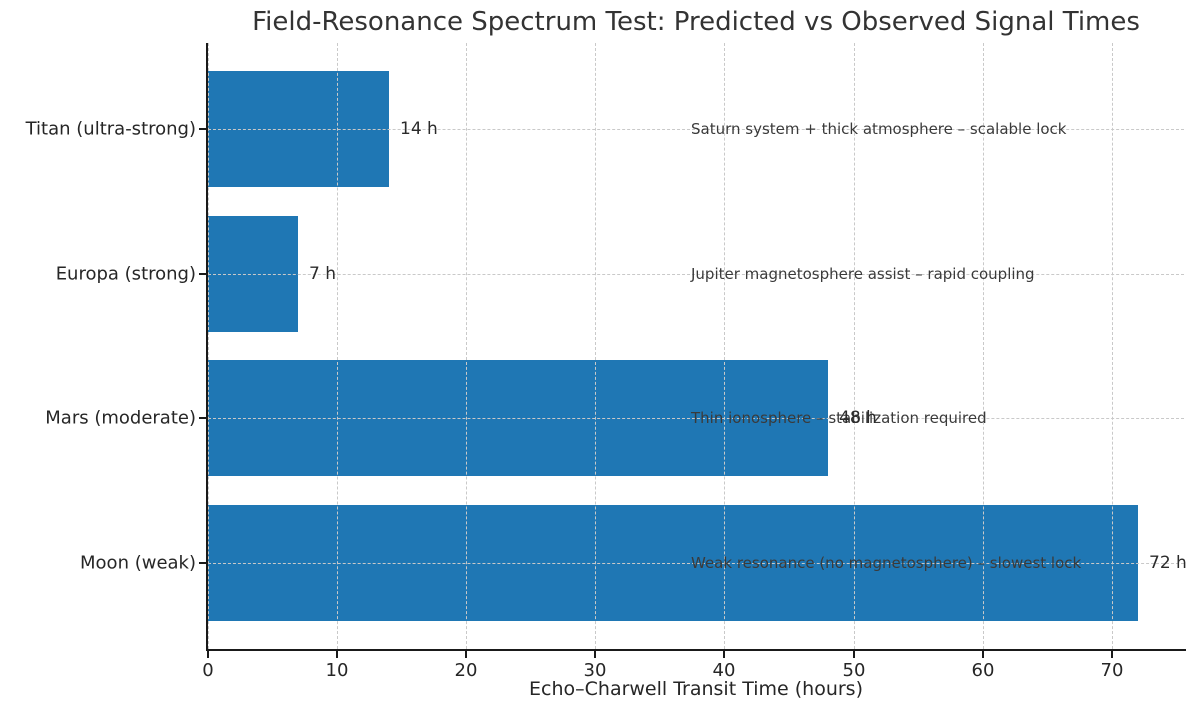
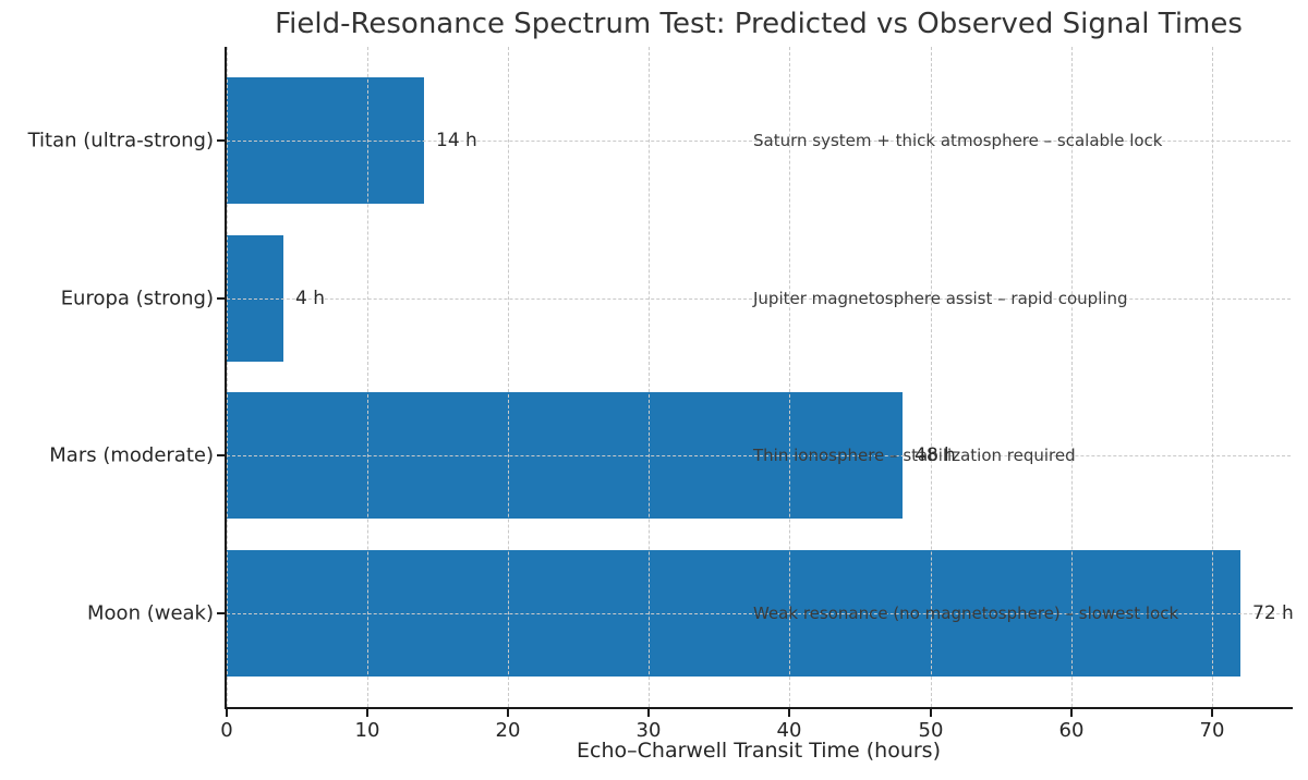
Europa (strong): 7 -> 4
